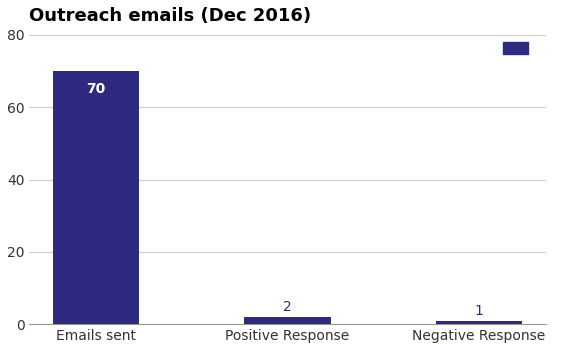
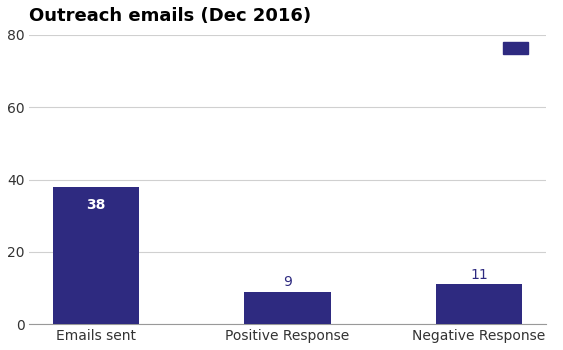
Emails sent: 70 -> 38
Positive Response: 2 -> 9
Negative Response: 1 -> 11
